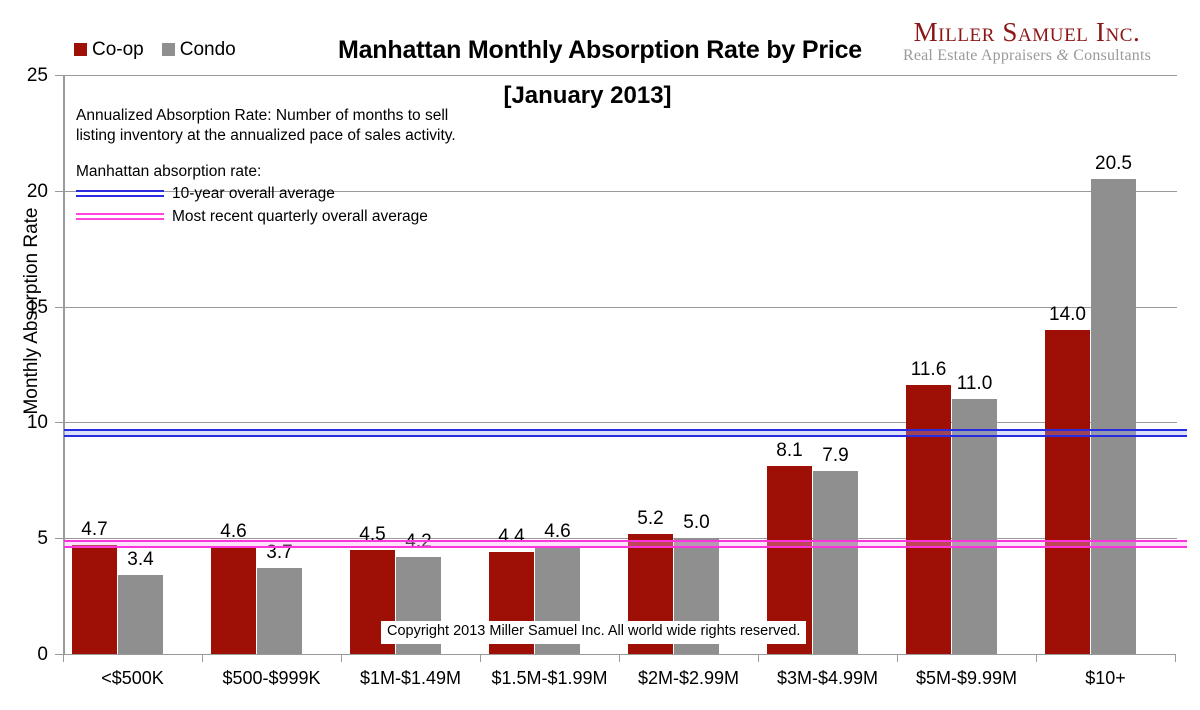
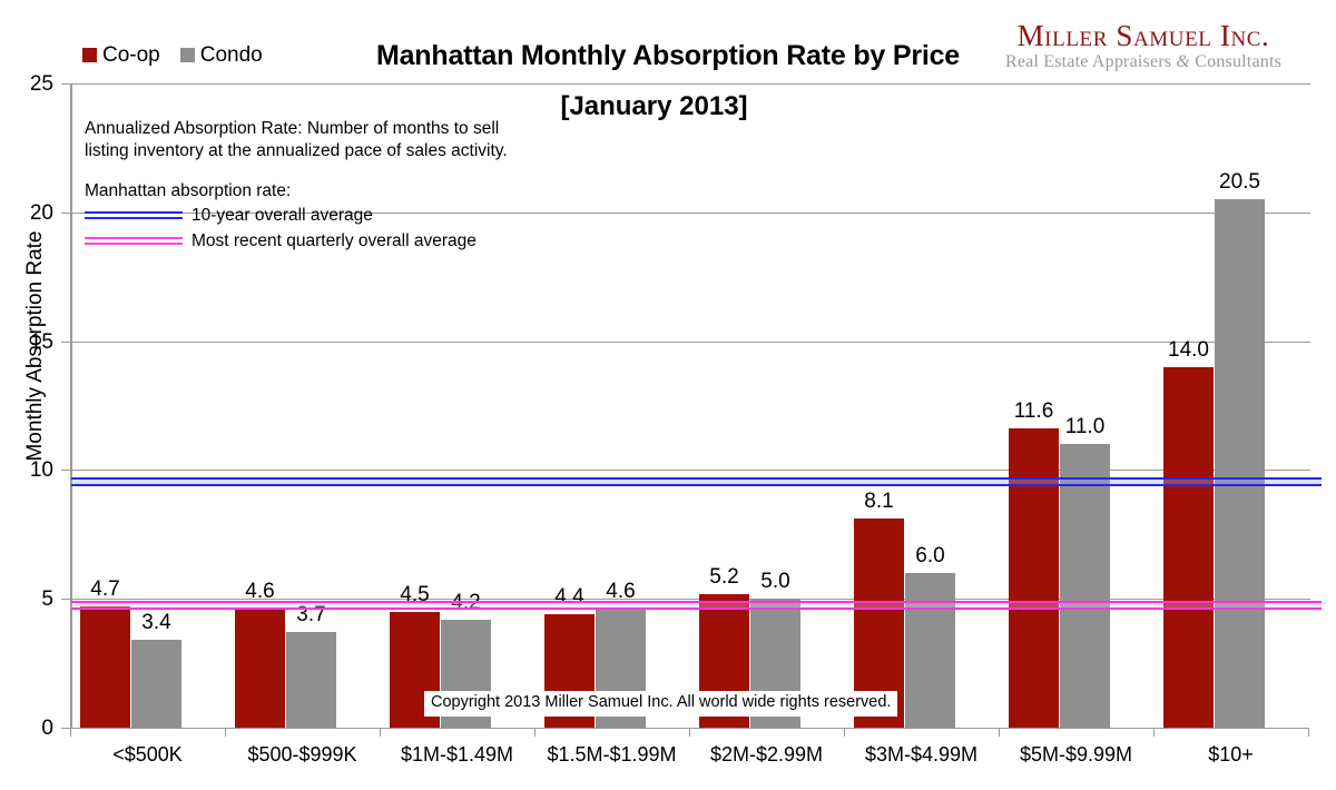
Condo/$3M-$4.99M: 7.9 -> 6.0
